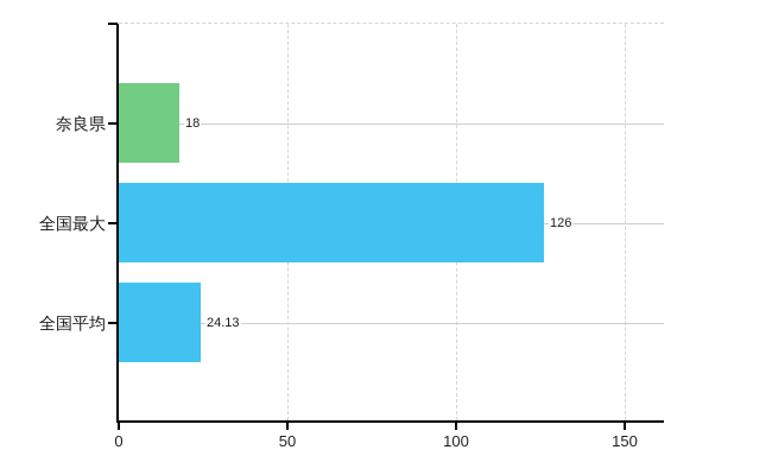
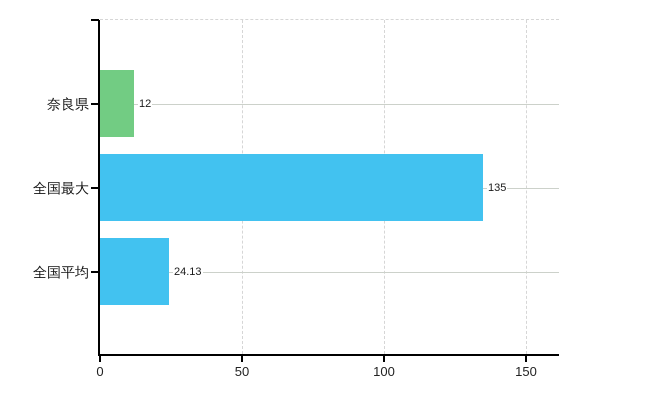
奈良県: 18 -> 12
全国最大: 126 -> 135
